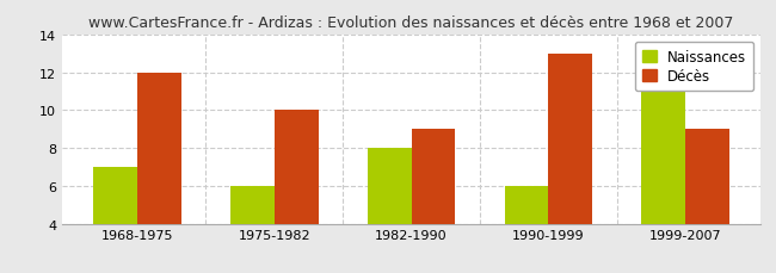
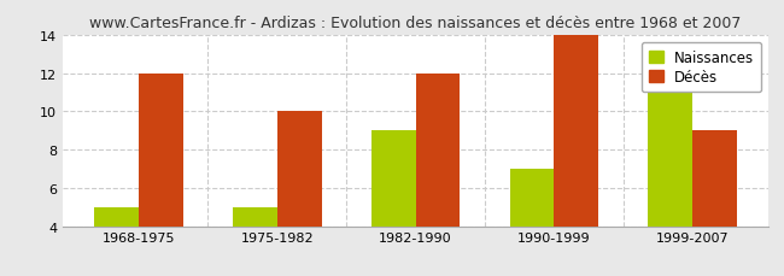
Naissances/1968-1975: 7 -> 5
Naissances/1975-1982: 6 -> 5
Naissances/1982-1990: 8 -> 9
Décès/1982-1990: 9 -> 12
Naissances/1990-1999: 6 -> 7
Décès/1990-1999: 13 -> 14
